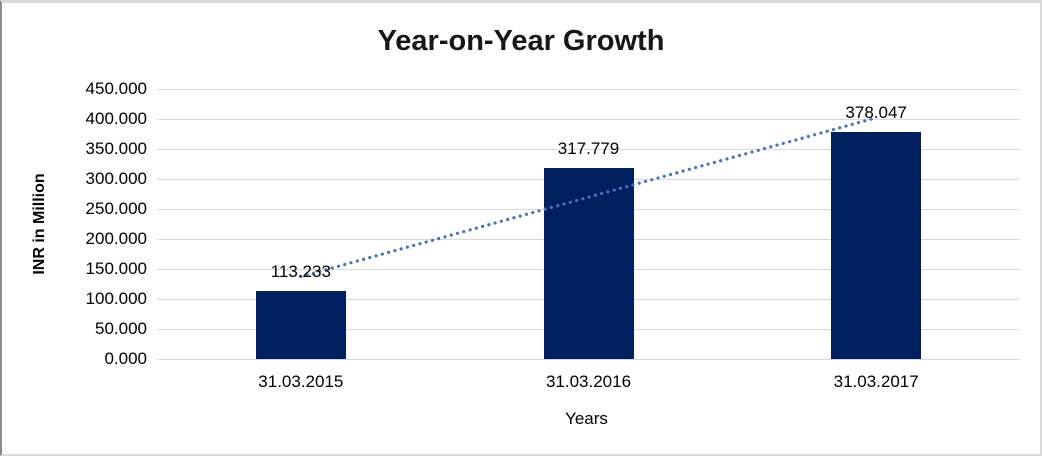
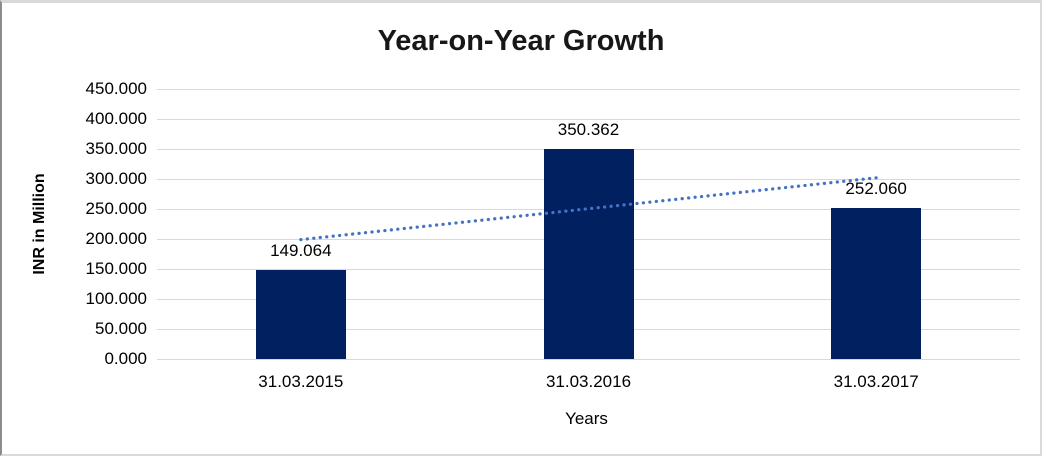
31.03.2015: 113.233 -> 149.064
31.03.2016: 317.779 -> 350.362
31.03.2017: 378.047 -> 252.060
